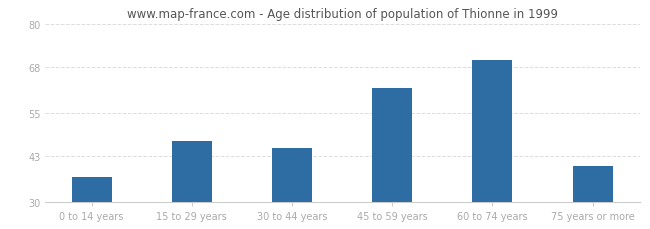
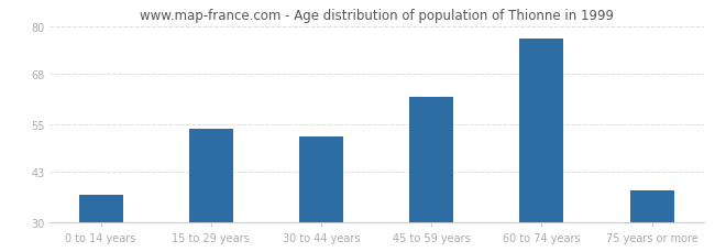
15 to 29 years: 47 -> 54
30 to 44 years: 45 -> 52
60 to 74 years: 70 -> 77
75 years or more: 40 -> 38
